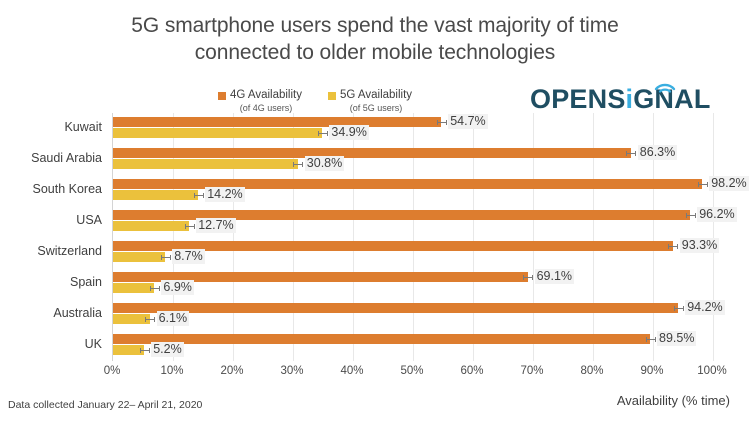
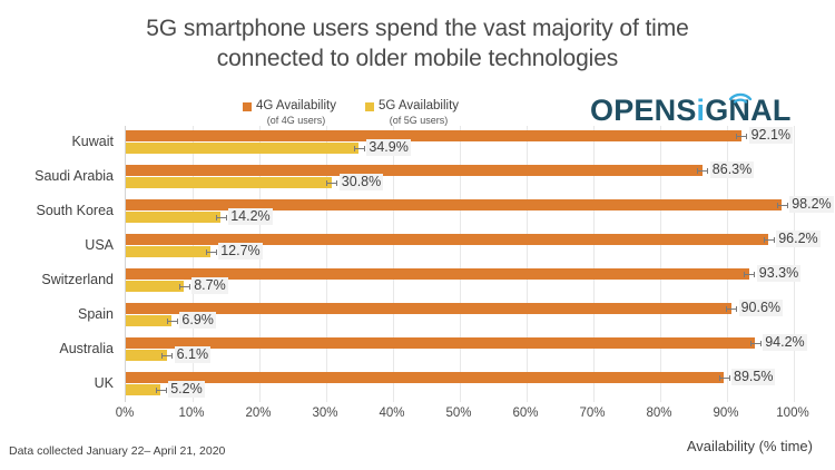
4G Availability/Kuwait: 54.7% -> 92.1%
4G Availability/Spain: 69.1% -> 90.6%
